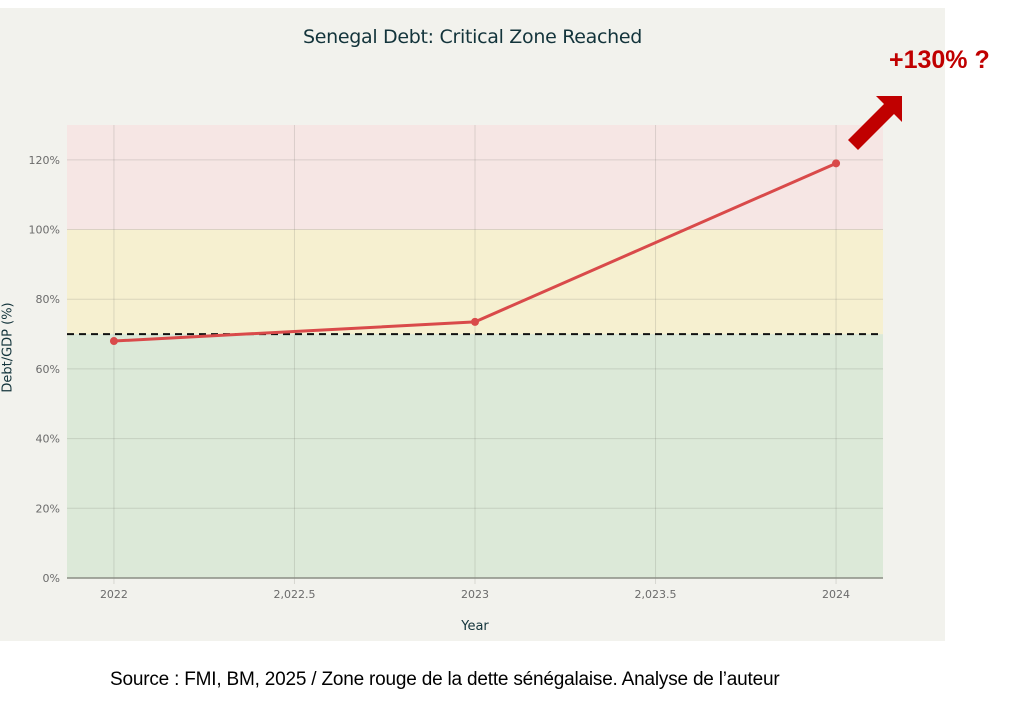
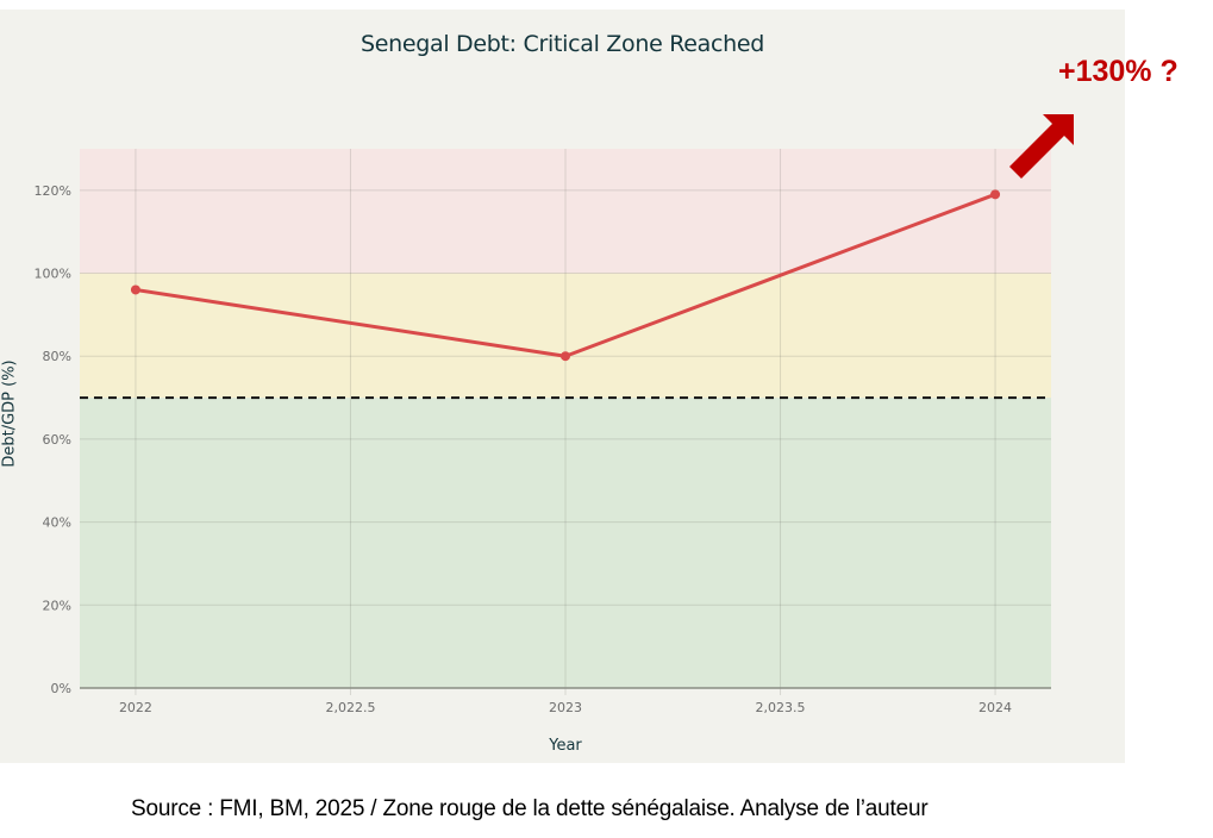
2022: 68% -> 96%
2023: 74% -> 80%
